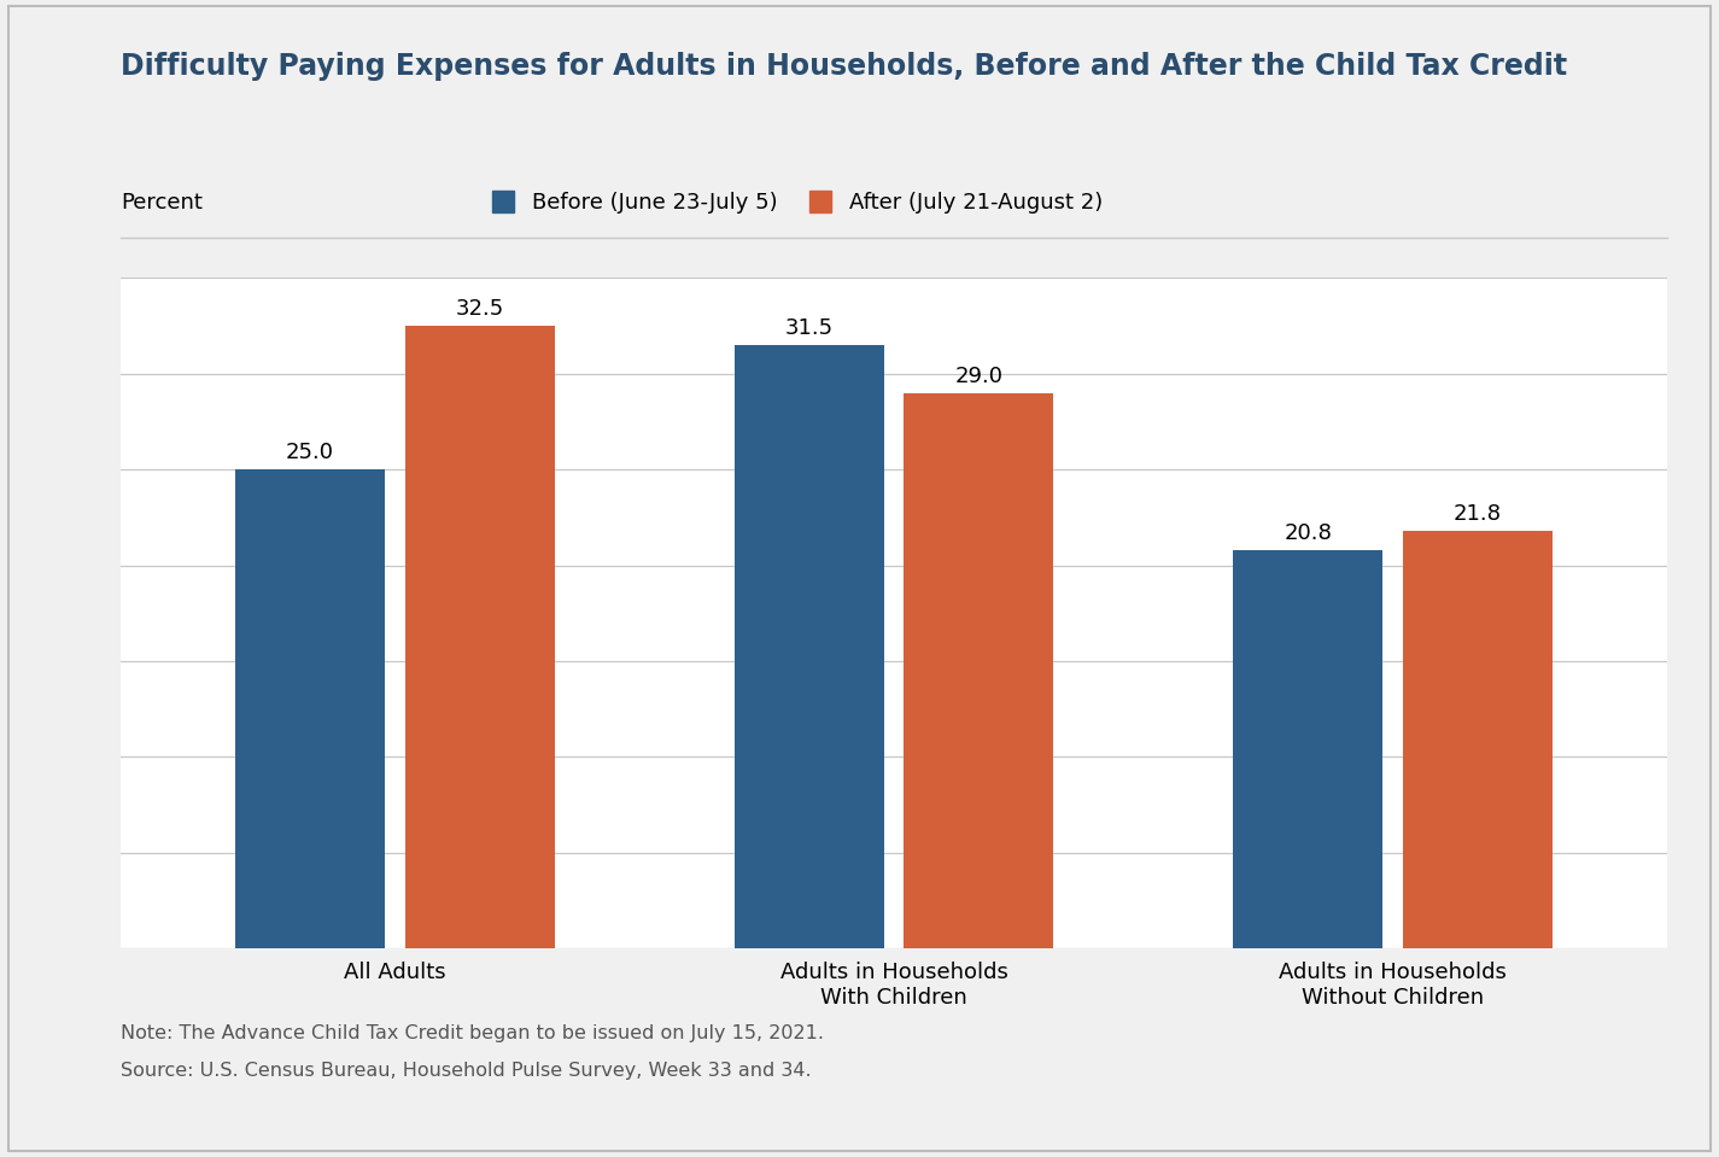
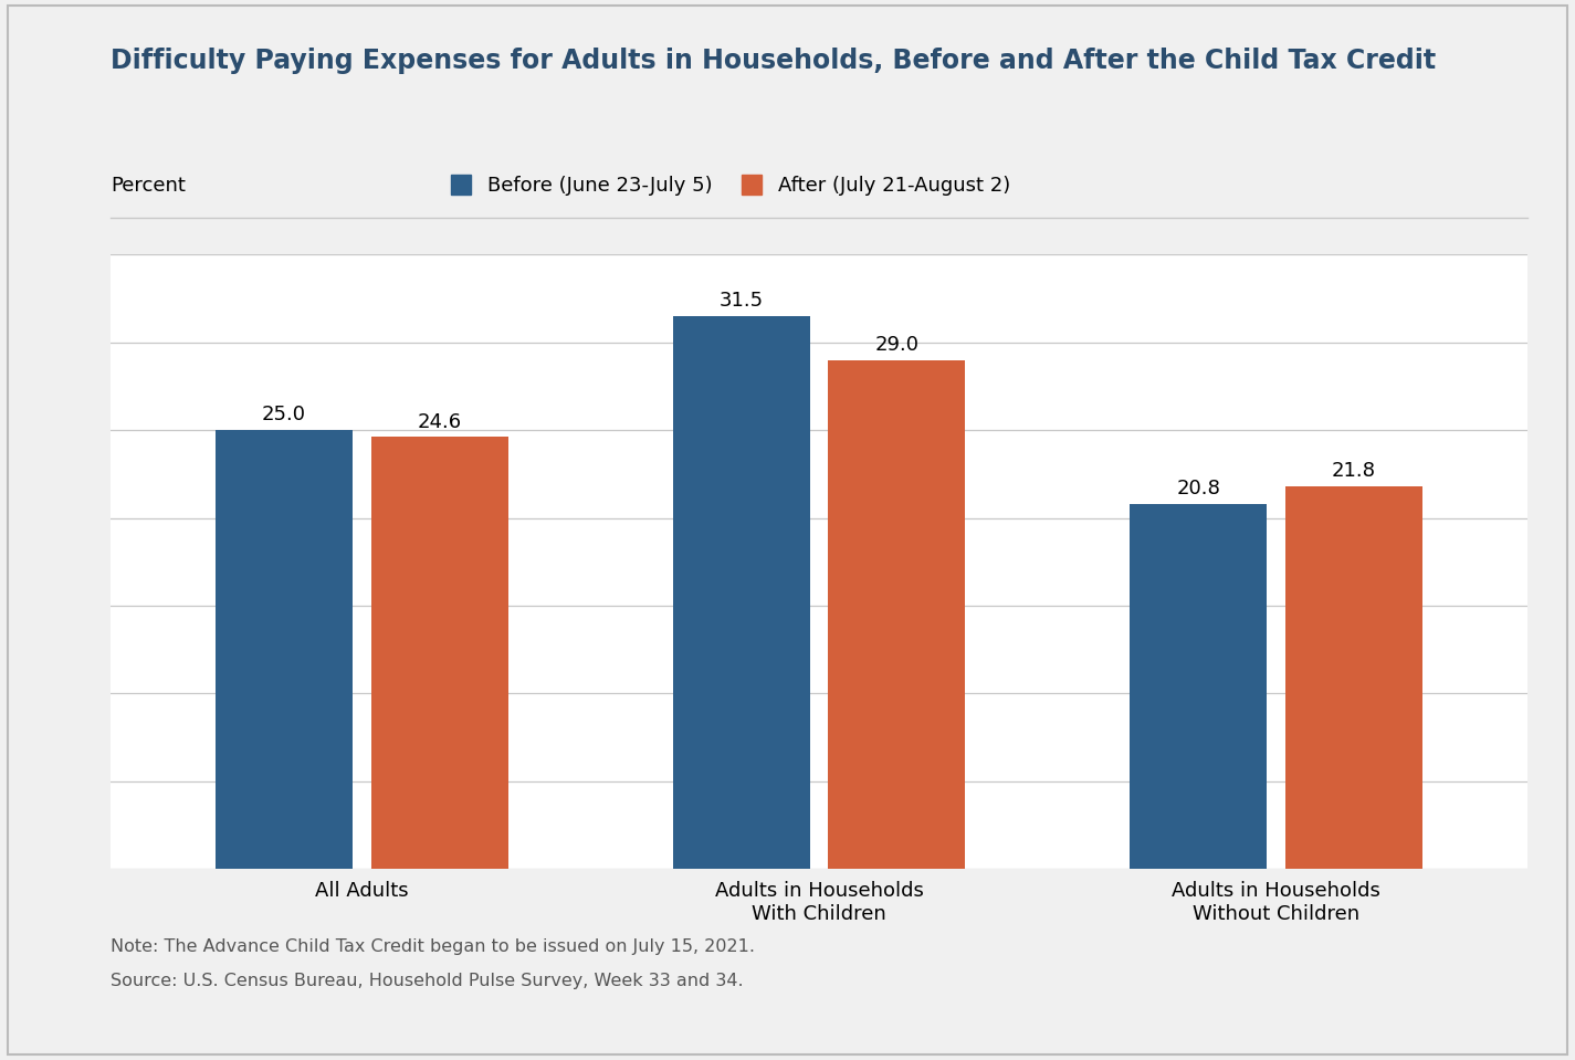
After (July 21-August 2)/All Adults: 32.5 -> 24.6
